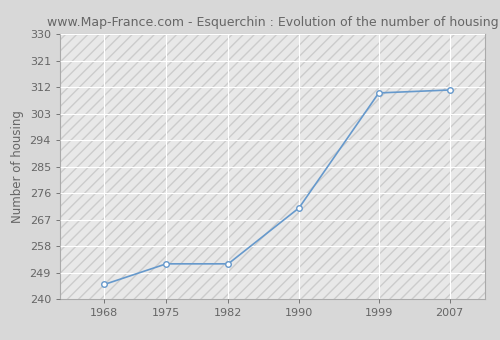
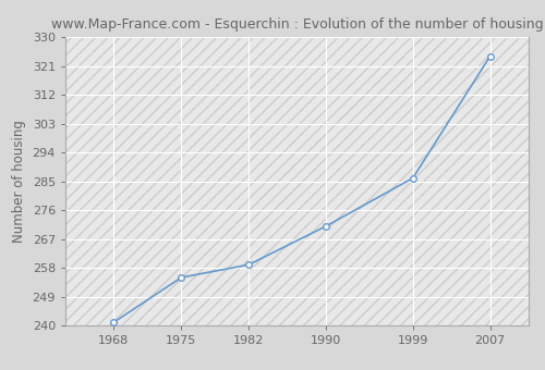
1968: 245 -> 241
1975: 252 -> 255
1982: 252 -> 259
1999: 310 -> 286
2007: 311 -> 324
